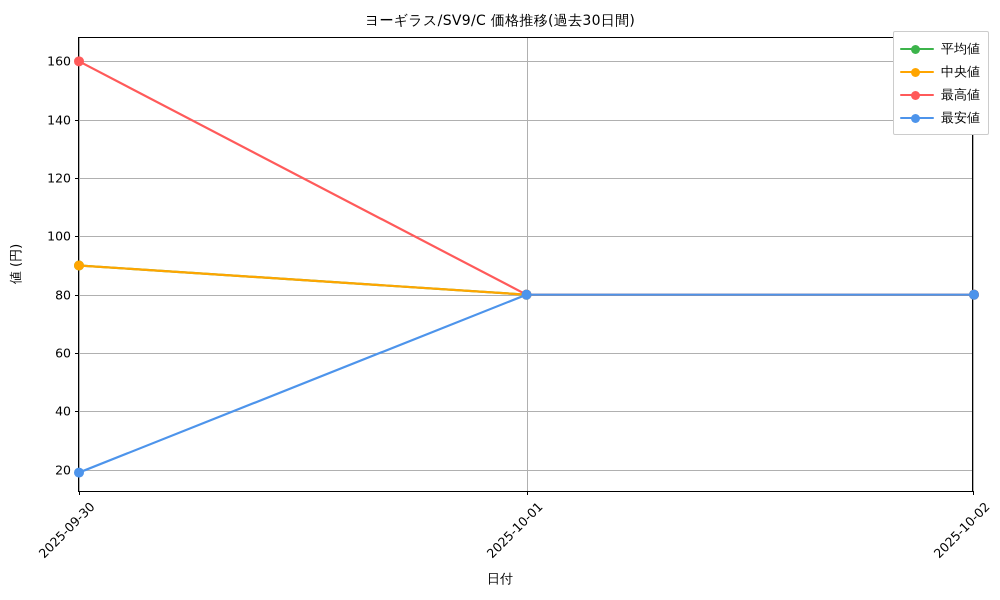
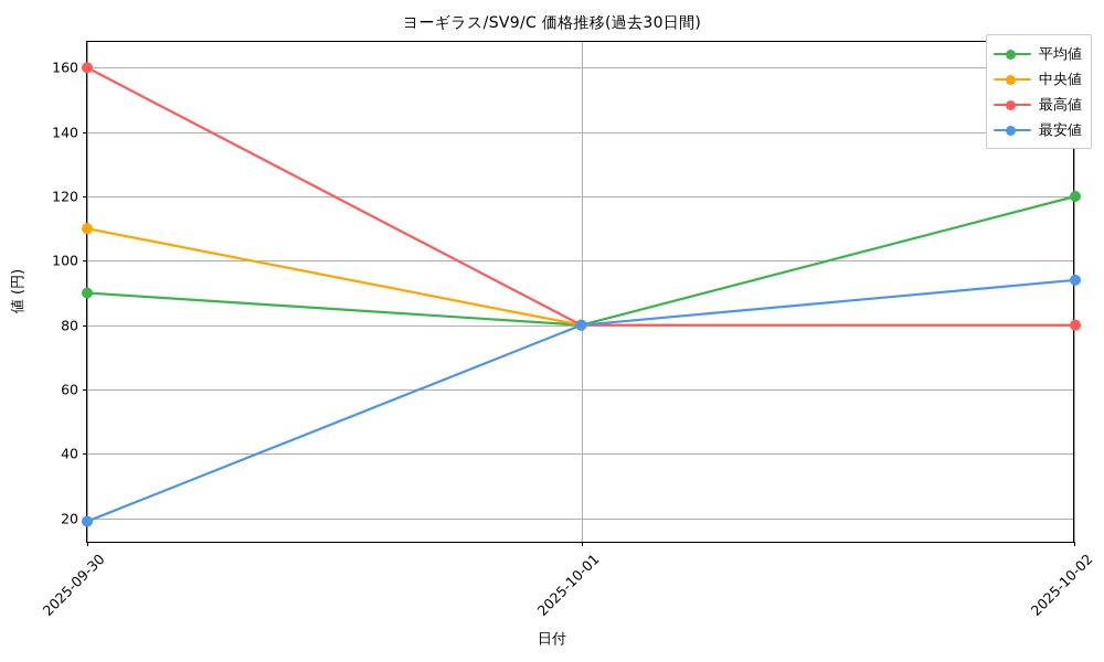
中央値/2025-09-30: 90 -> 110
平均値/2025-10-02: 80 -> 120
最安値/2025-10-02: 80 -> 94
